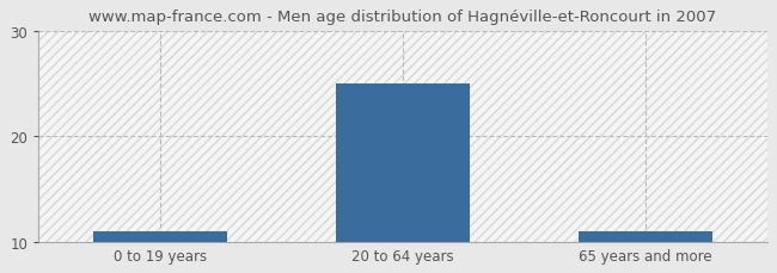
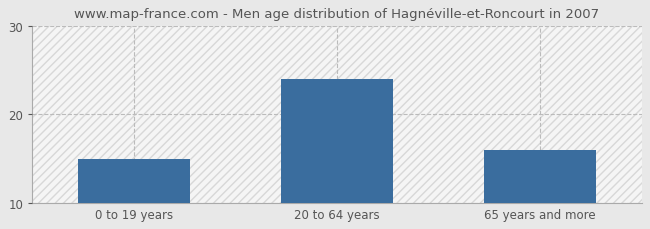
0 to 19 years: 11 -> 15
20 to 64 years: 25 -> 24
65 years and more: 11 -> 16
